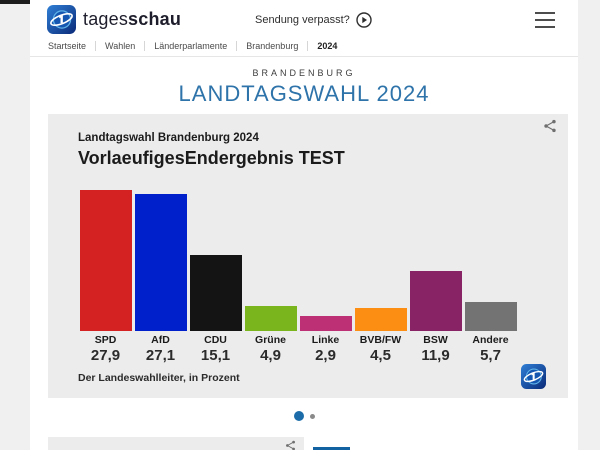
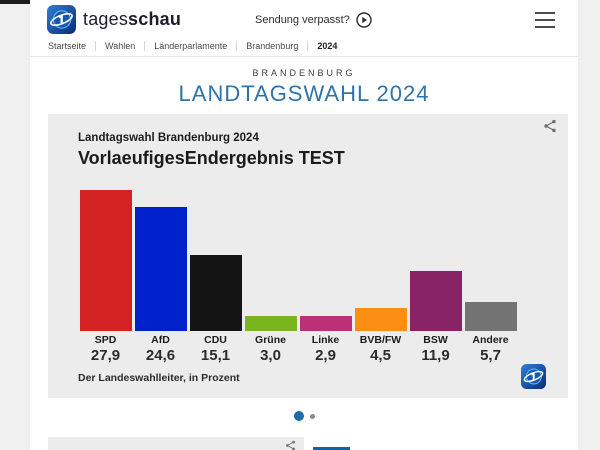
AfD: 27,1 -> 24,6
Grüne: 4,9 -> 3,0
